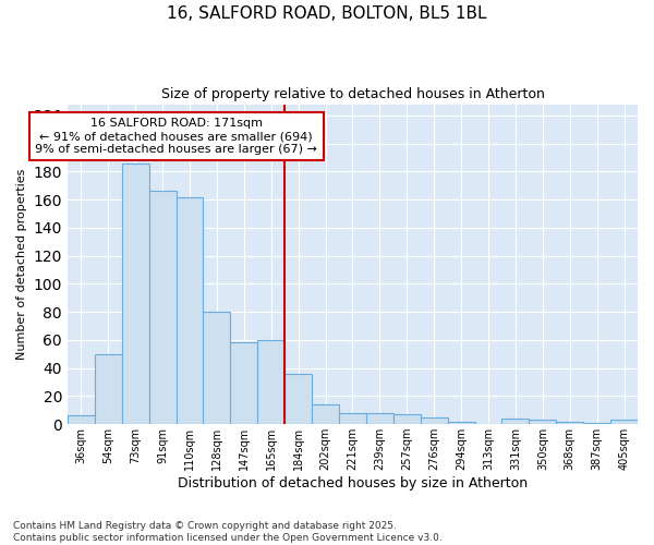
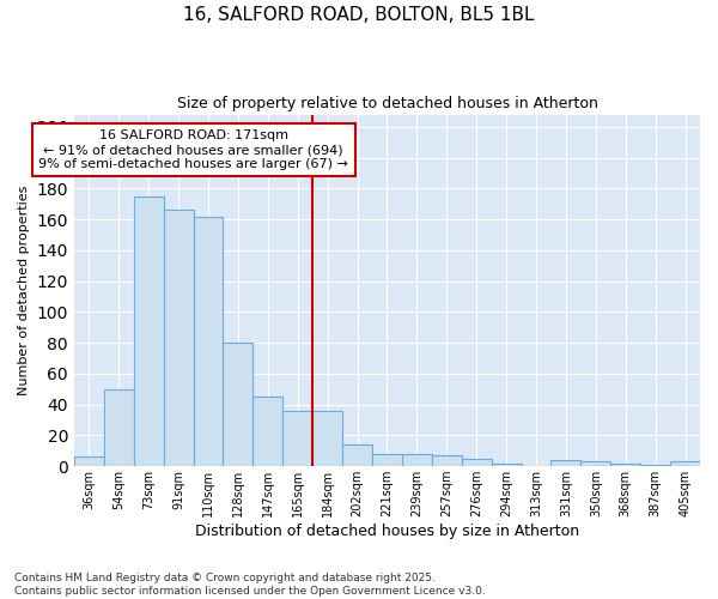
73sqm: 186 -> 175
147sqm: 58 -> 45
165sqm: 60 -> 36
